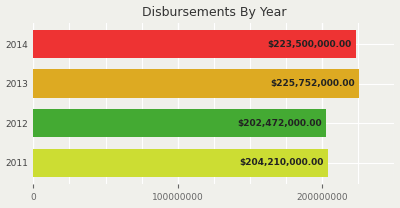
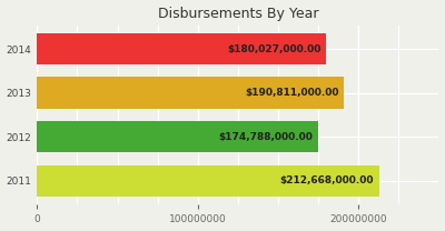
2014: $223,500,000.00 -> $180,027,000.00
2013: $225,752,000.00 -> $190,811,000.00
2012: $202,472,000.00 -> $174,788,000.00
2011: $204,210,000.00 -> $212,668,000.00
